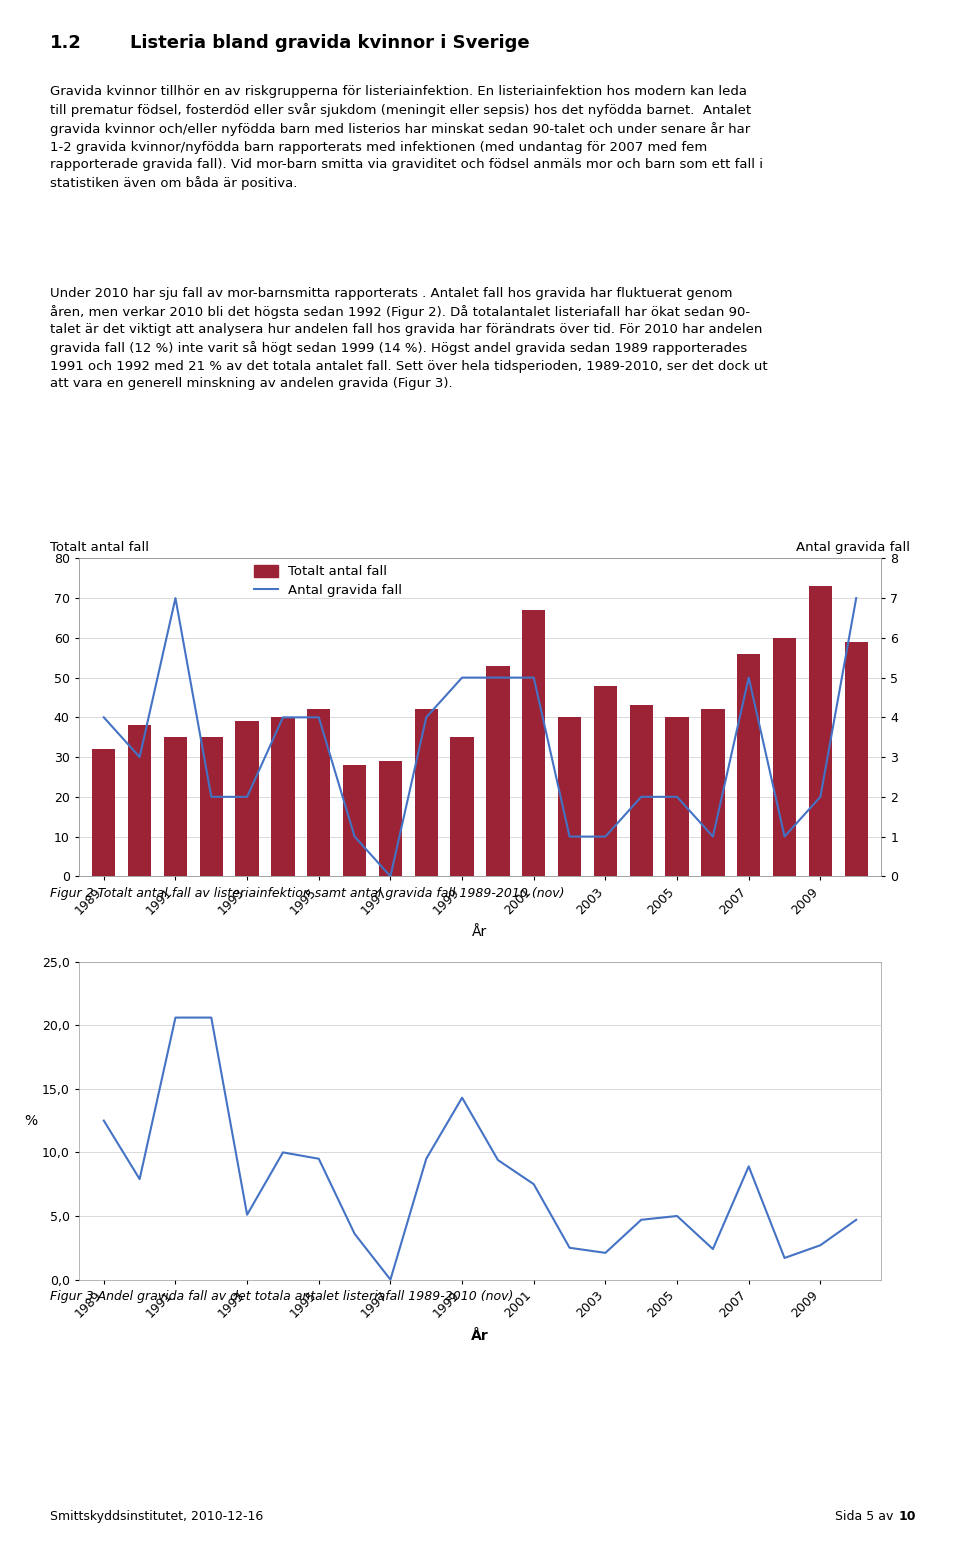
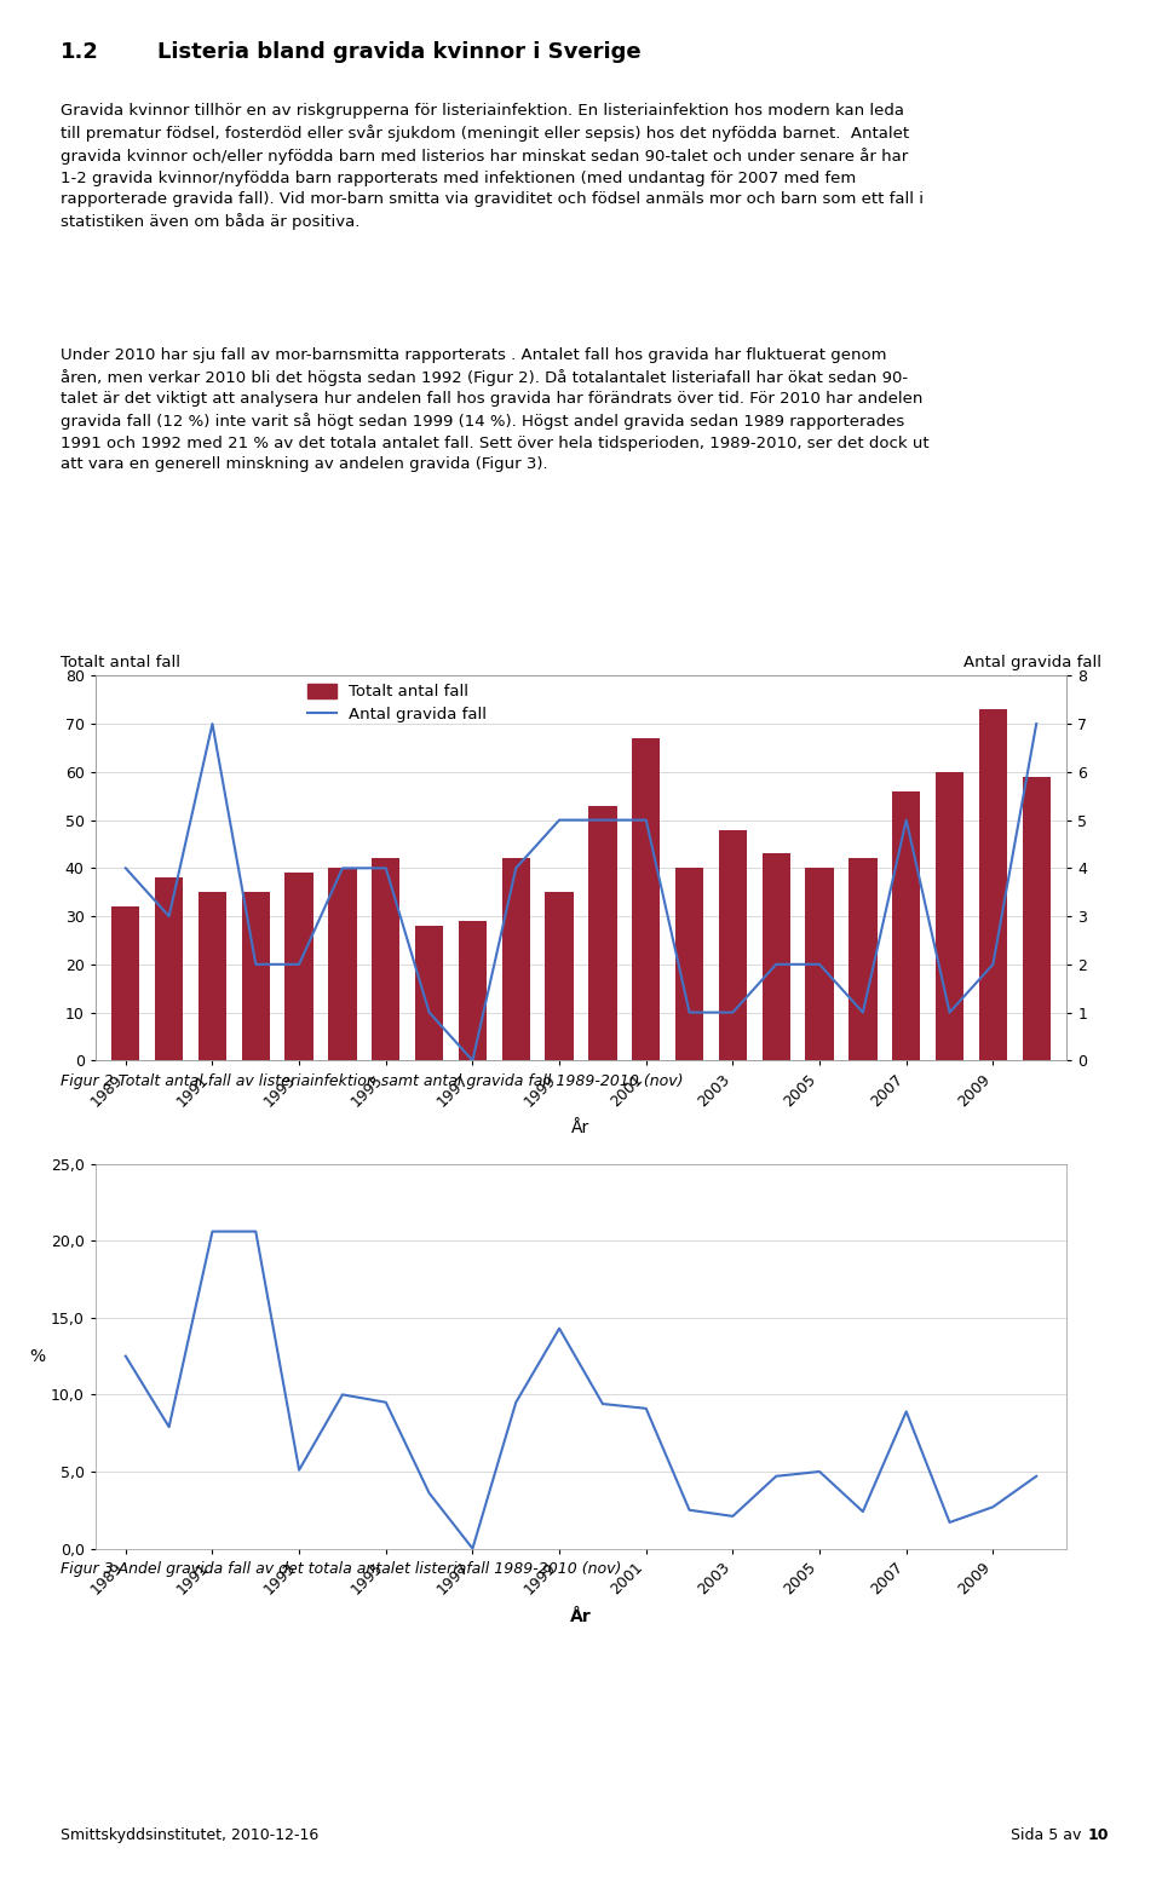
2001: 7,5 -> 9,1
